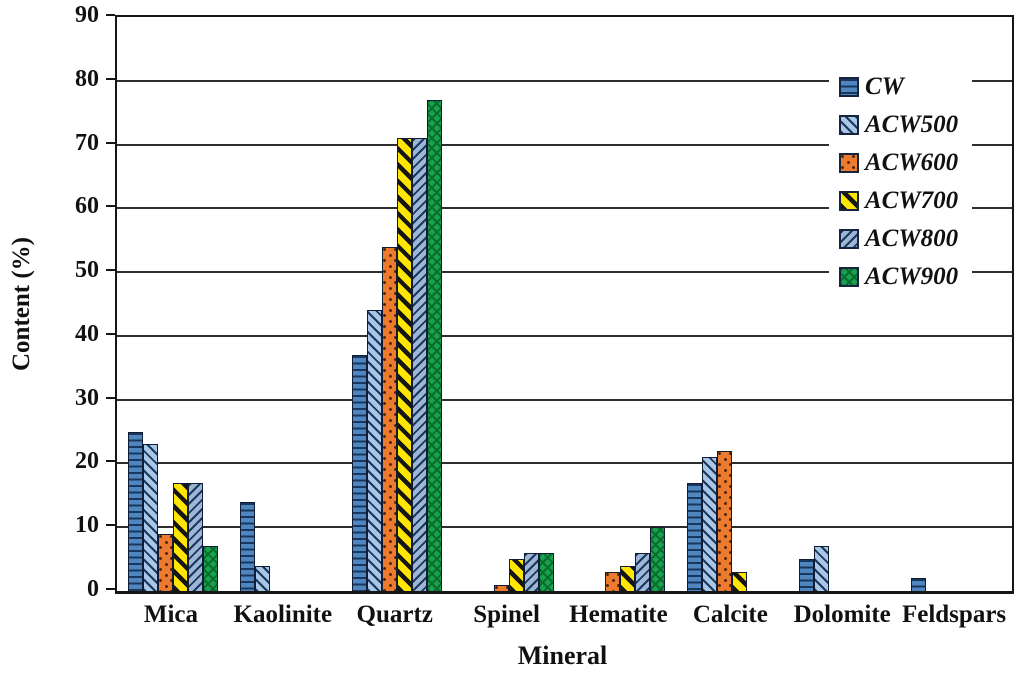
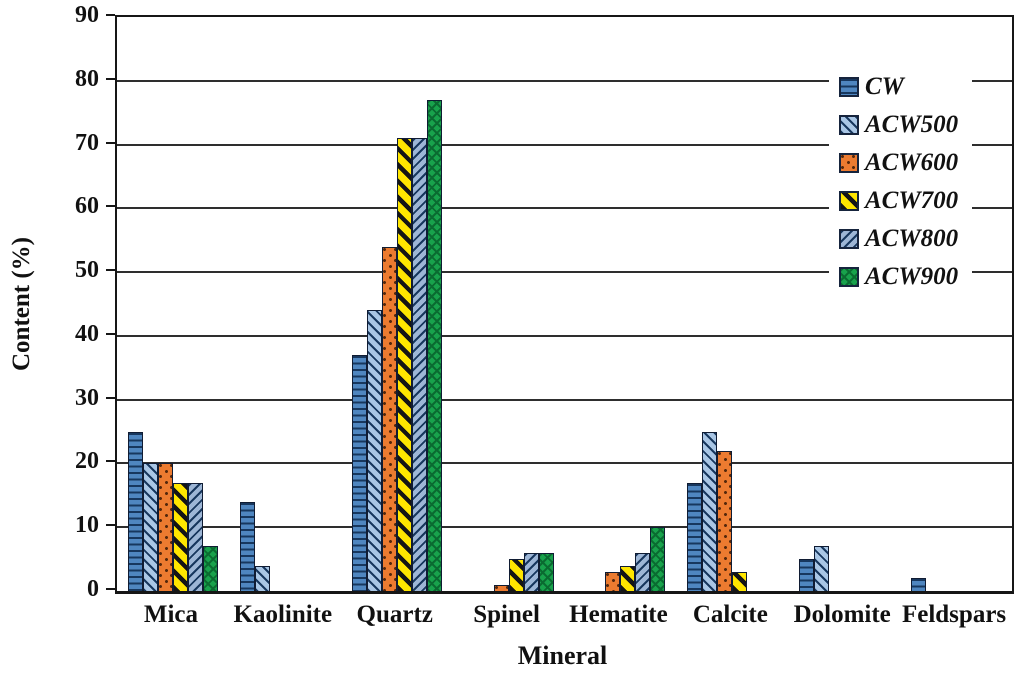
ACW500/Mica: 23 -> 20
ACW600/Mica: 9 -> 20
ACW500/Calcite: 21 -> 25
